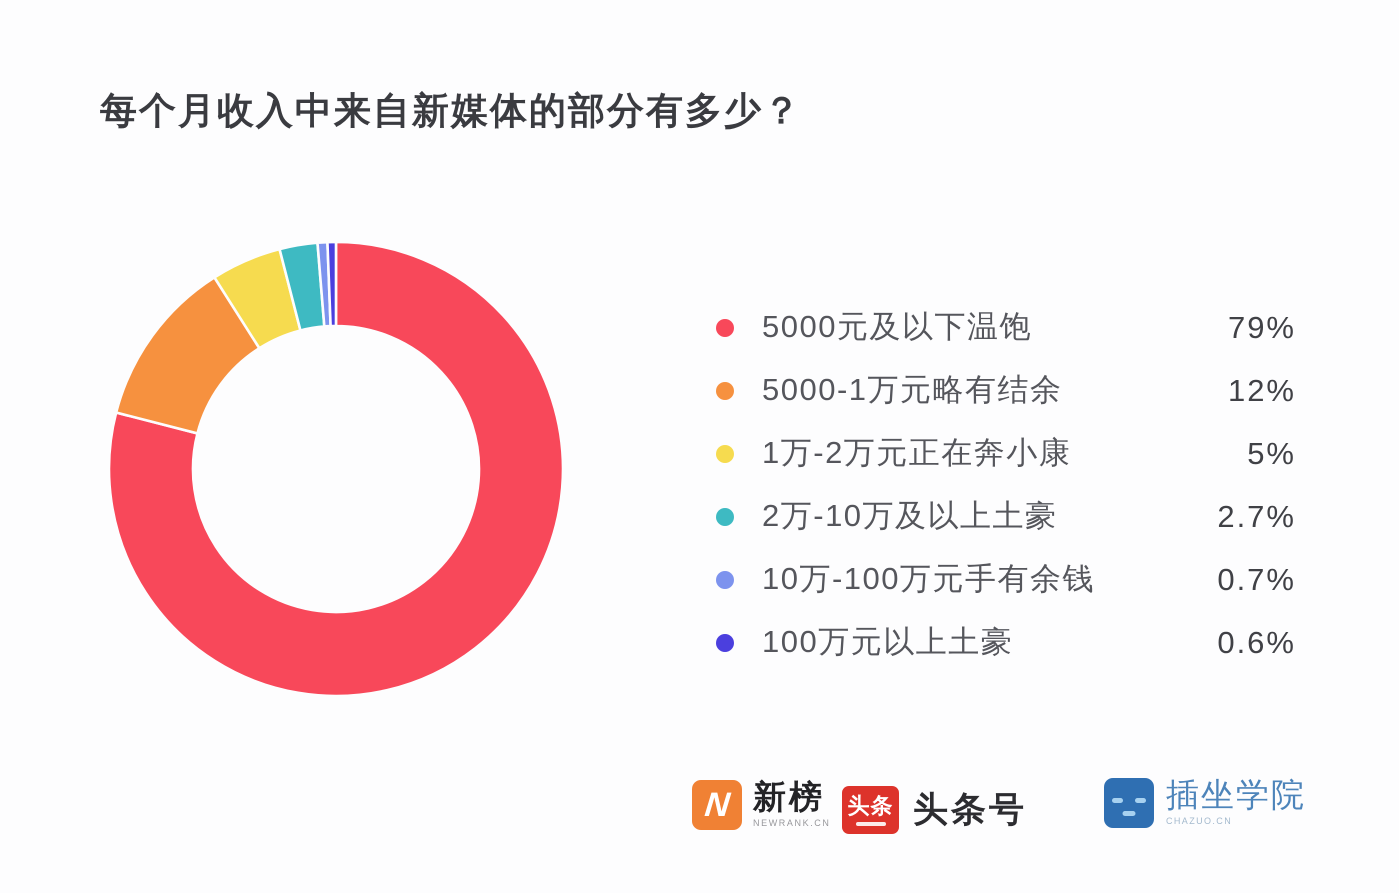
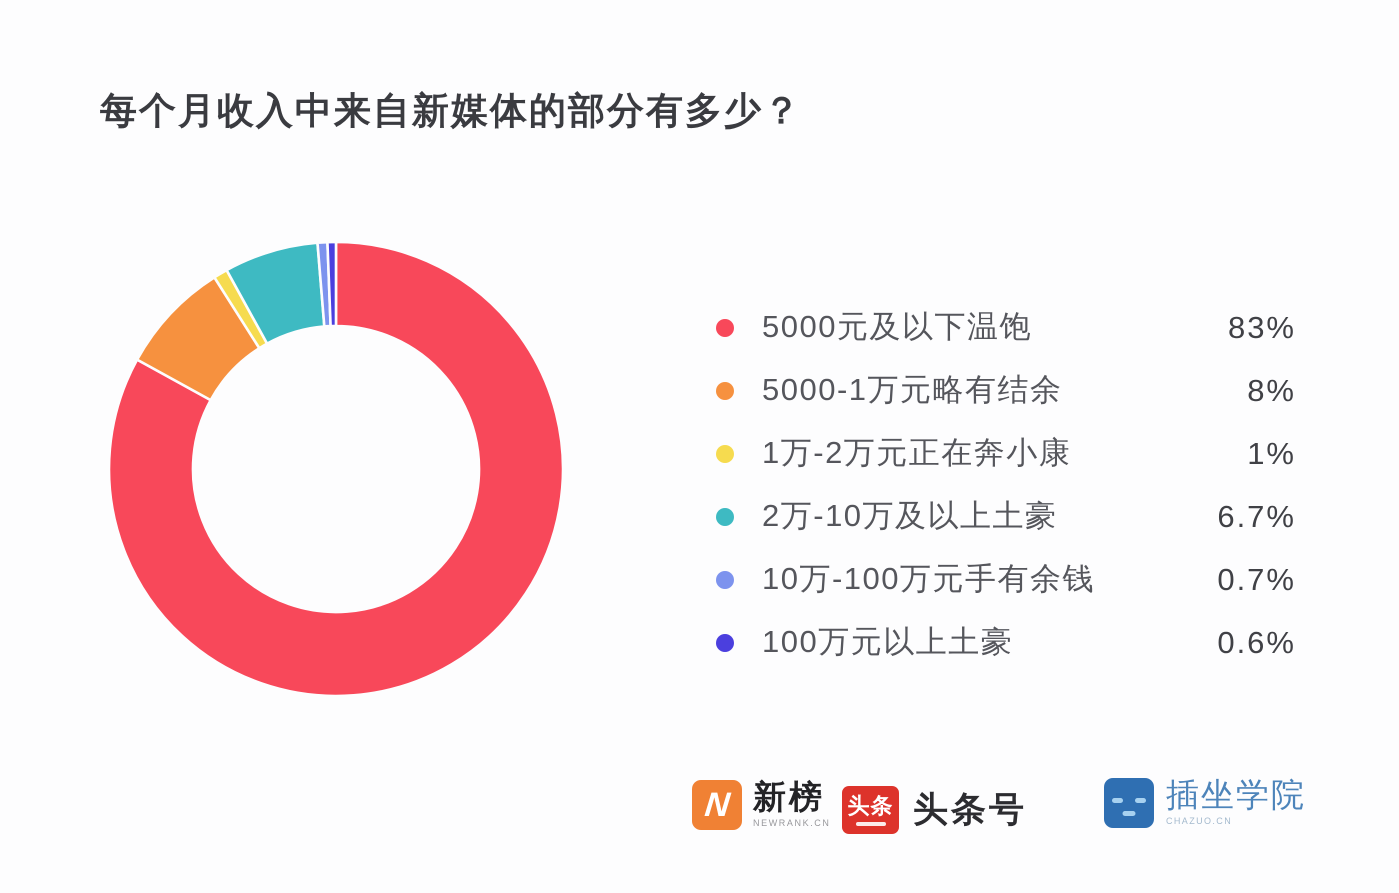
5000元及以下温饱: 79% -> 83%
5000-1万元略有结余: 12% -> 8%
1万-2万元正在奔小康: 5% -> 1%
2万-10万及以上土豪: 2.7% -> 6.7%
